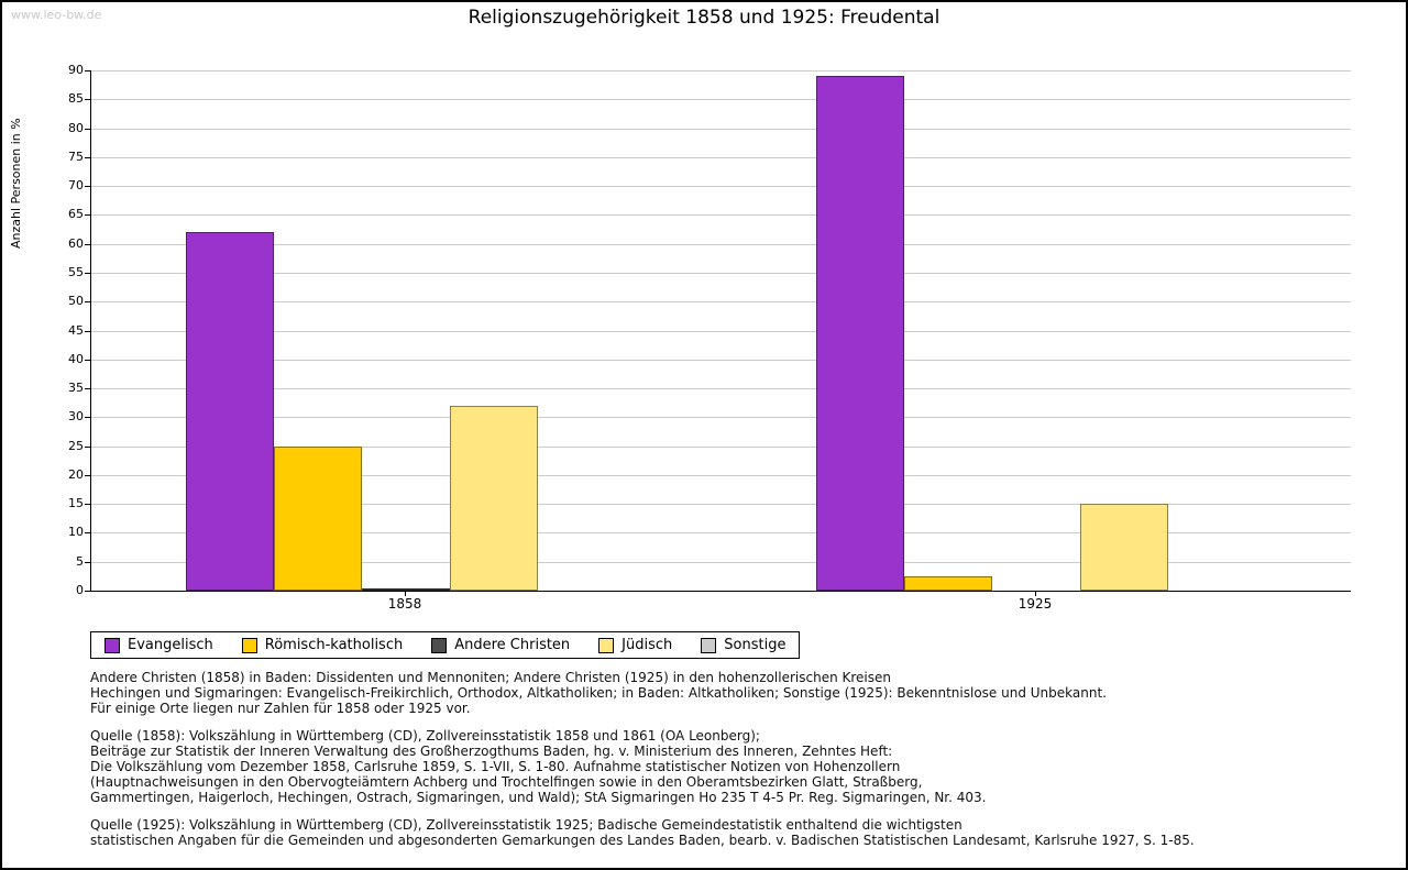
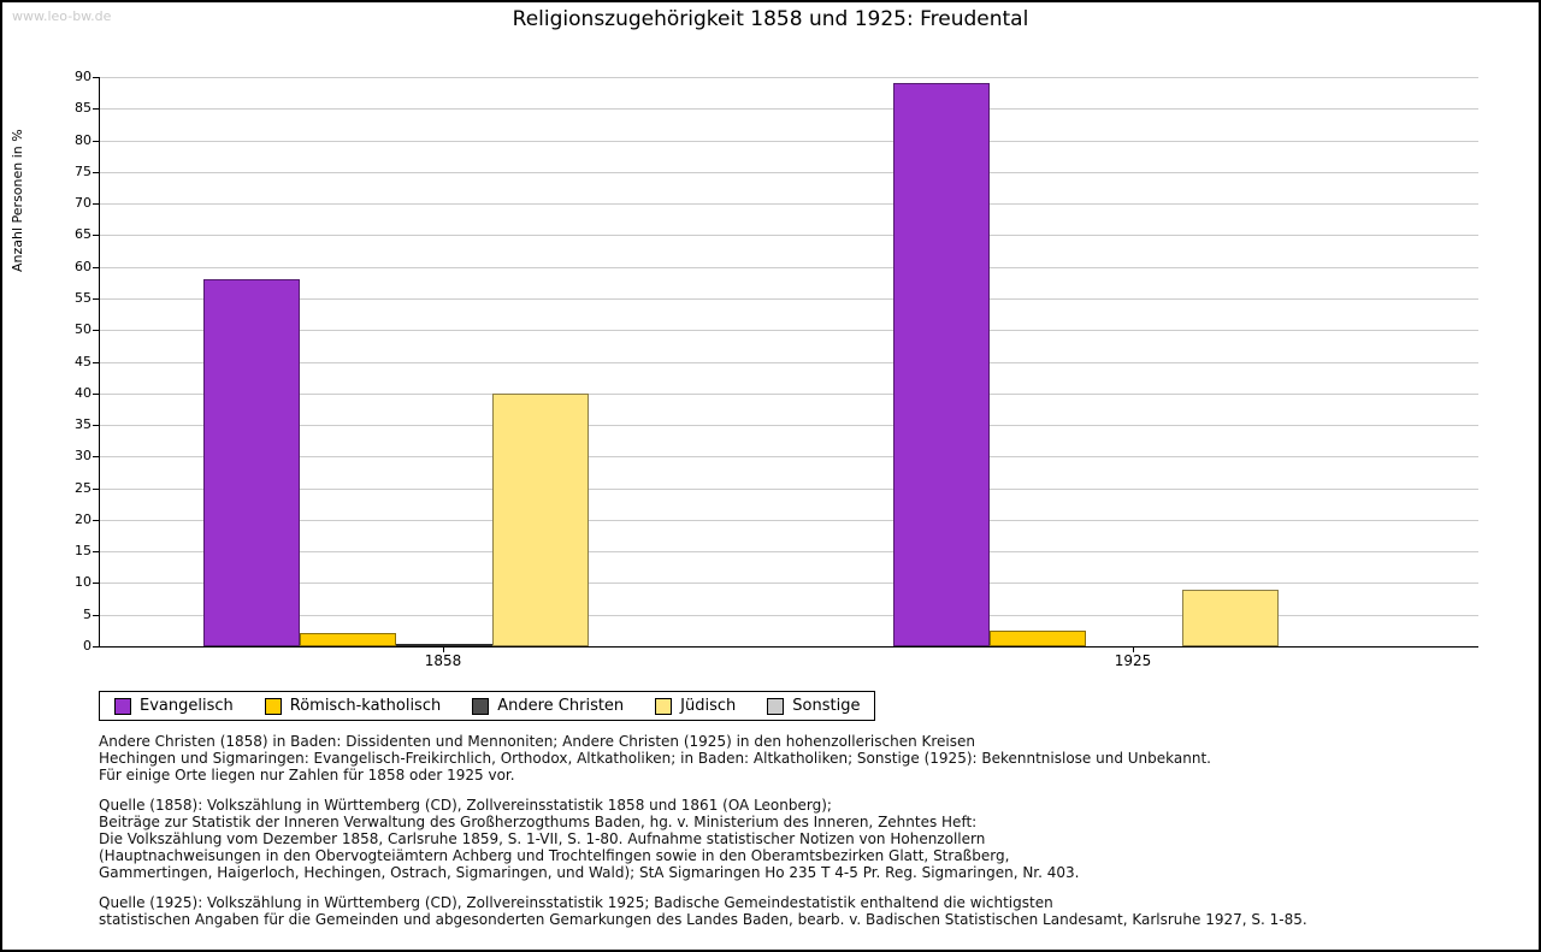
Evangelisch/1858: 62 -> 58
Römisch-katholisch/1858: 25 -> 2
Jüdisch/1858: 32 -> 40
Jüdisch/1925: 15 -> 9
